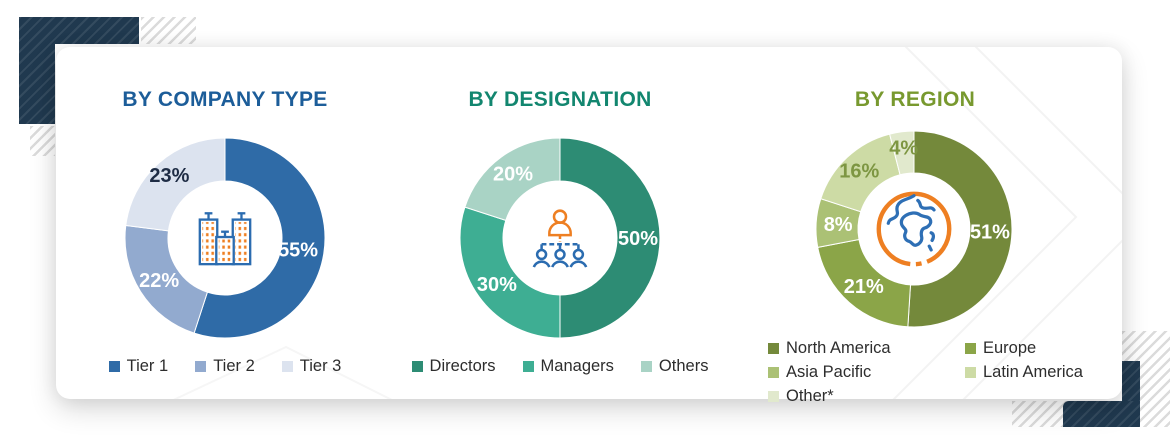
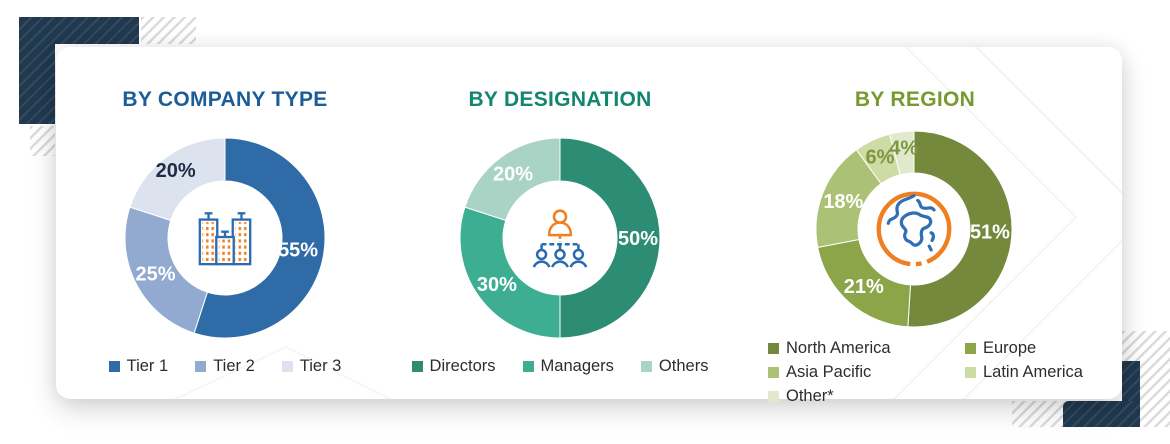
BY COMPANY TYPE/Tier 2: 22% -> 25%
BY COMPANY TYPE/Tier 3: 23% -> 20%
BY REGION/Asia Pacific: 8% -> 18%
BY REGION/Latin America: 16% -> 6%
